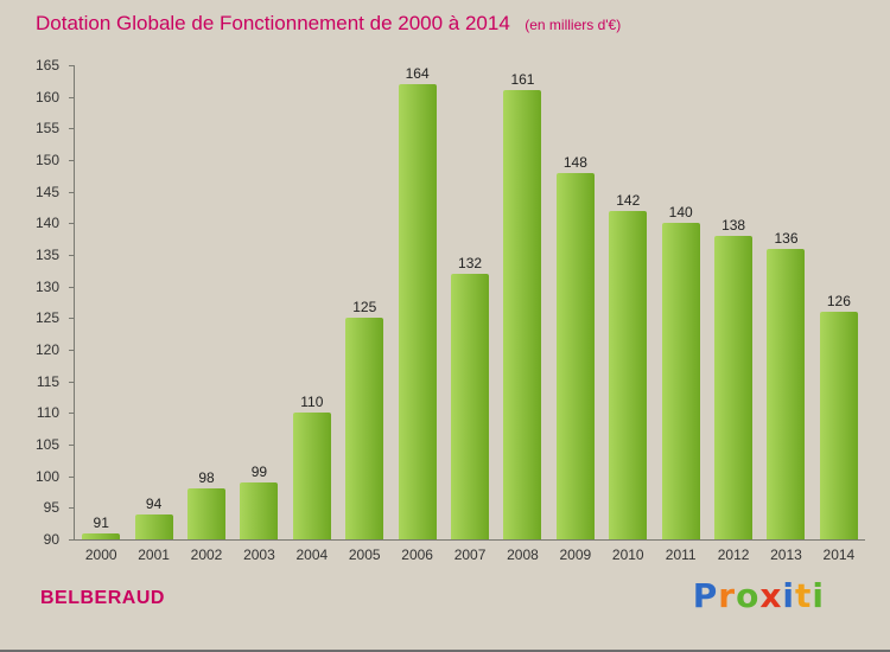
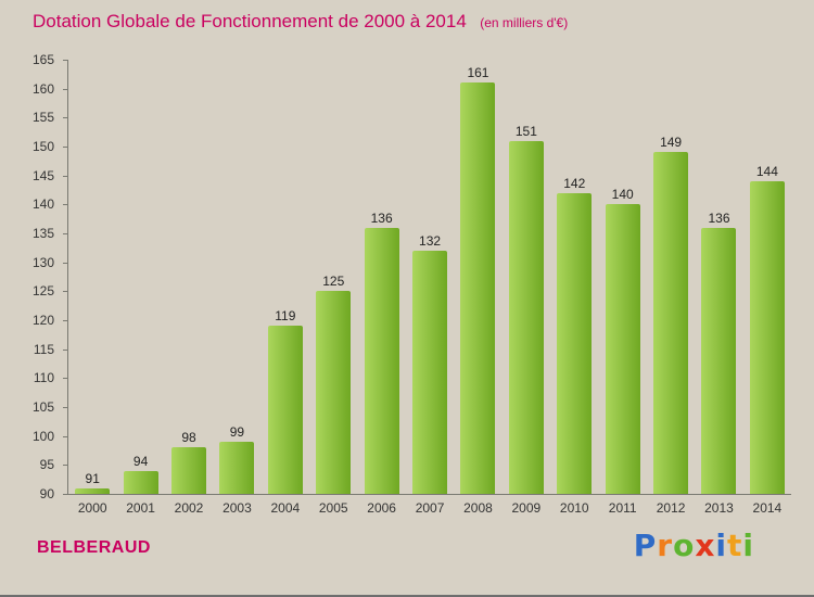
2004: 110 -> 119
2006: 164 -> 136
2009: 148 -> 151
2012: 138 -> 149
2014: 126 -> 144
